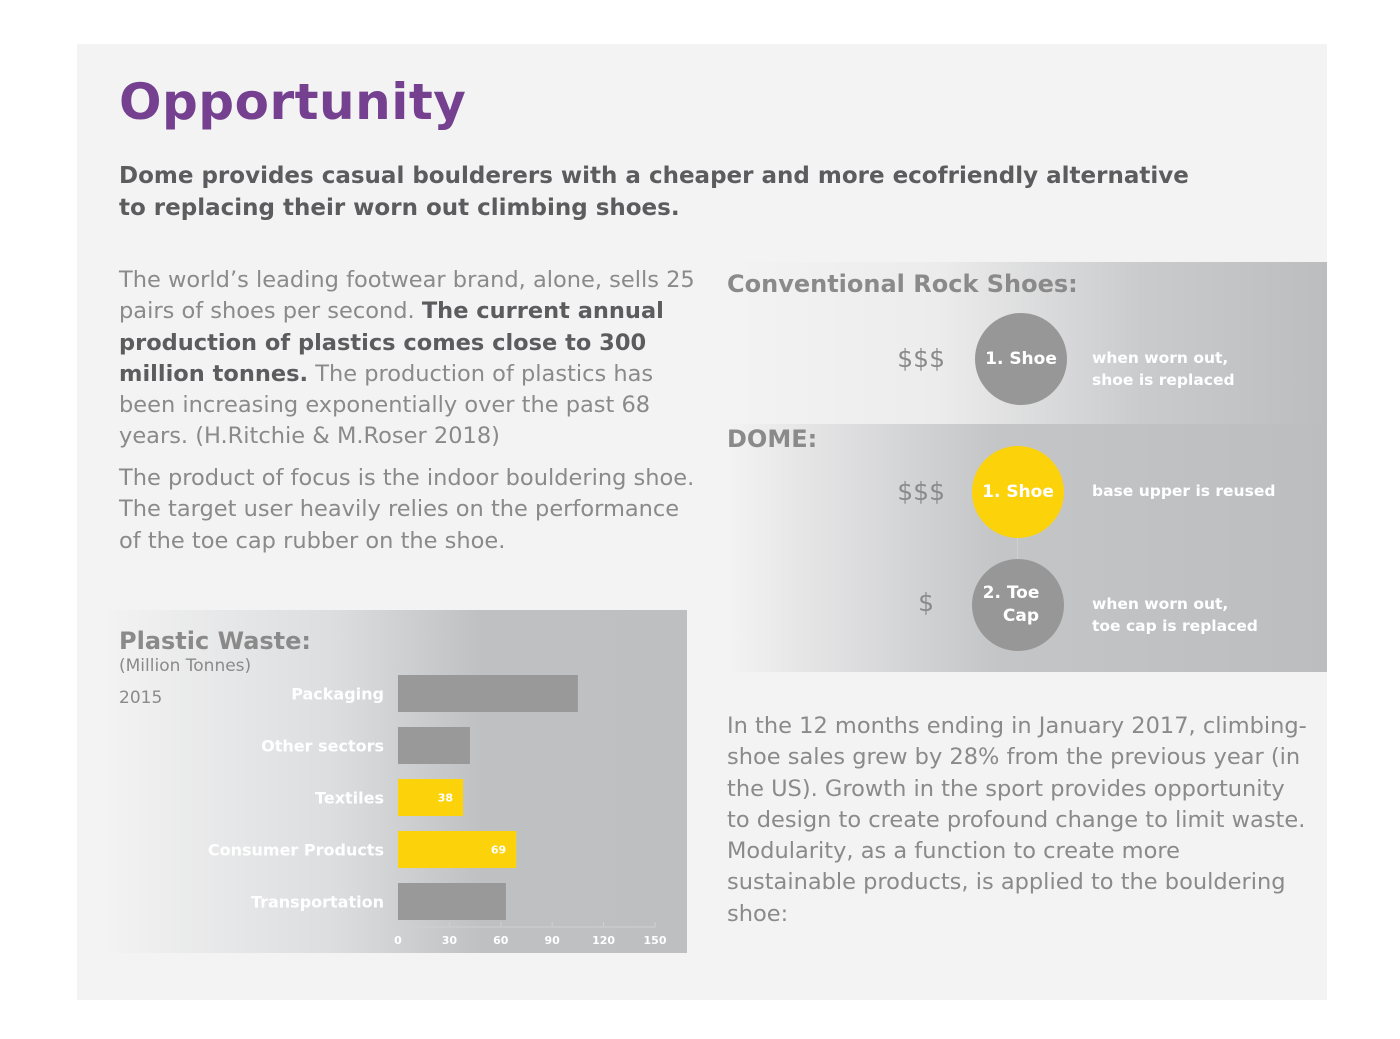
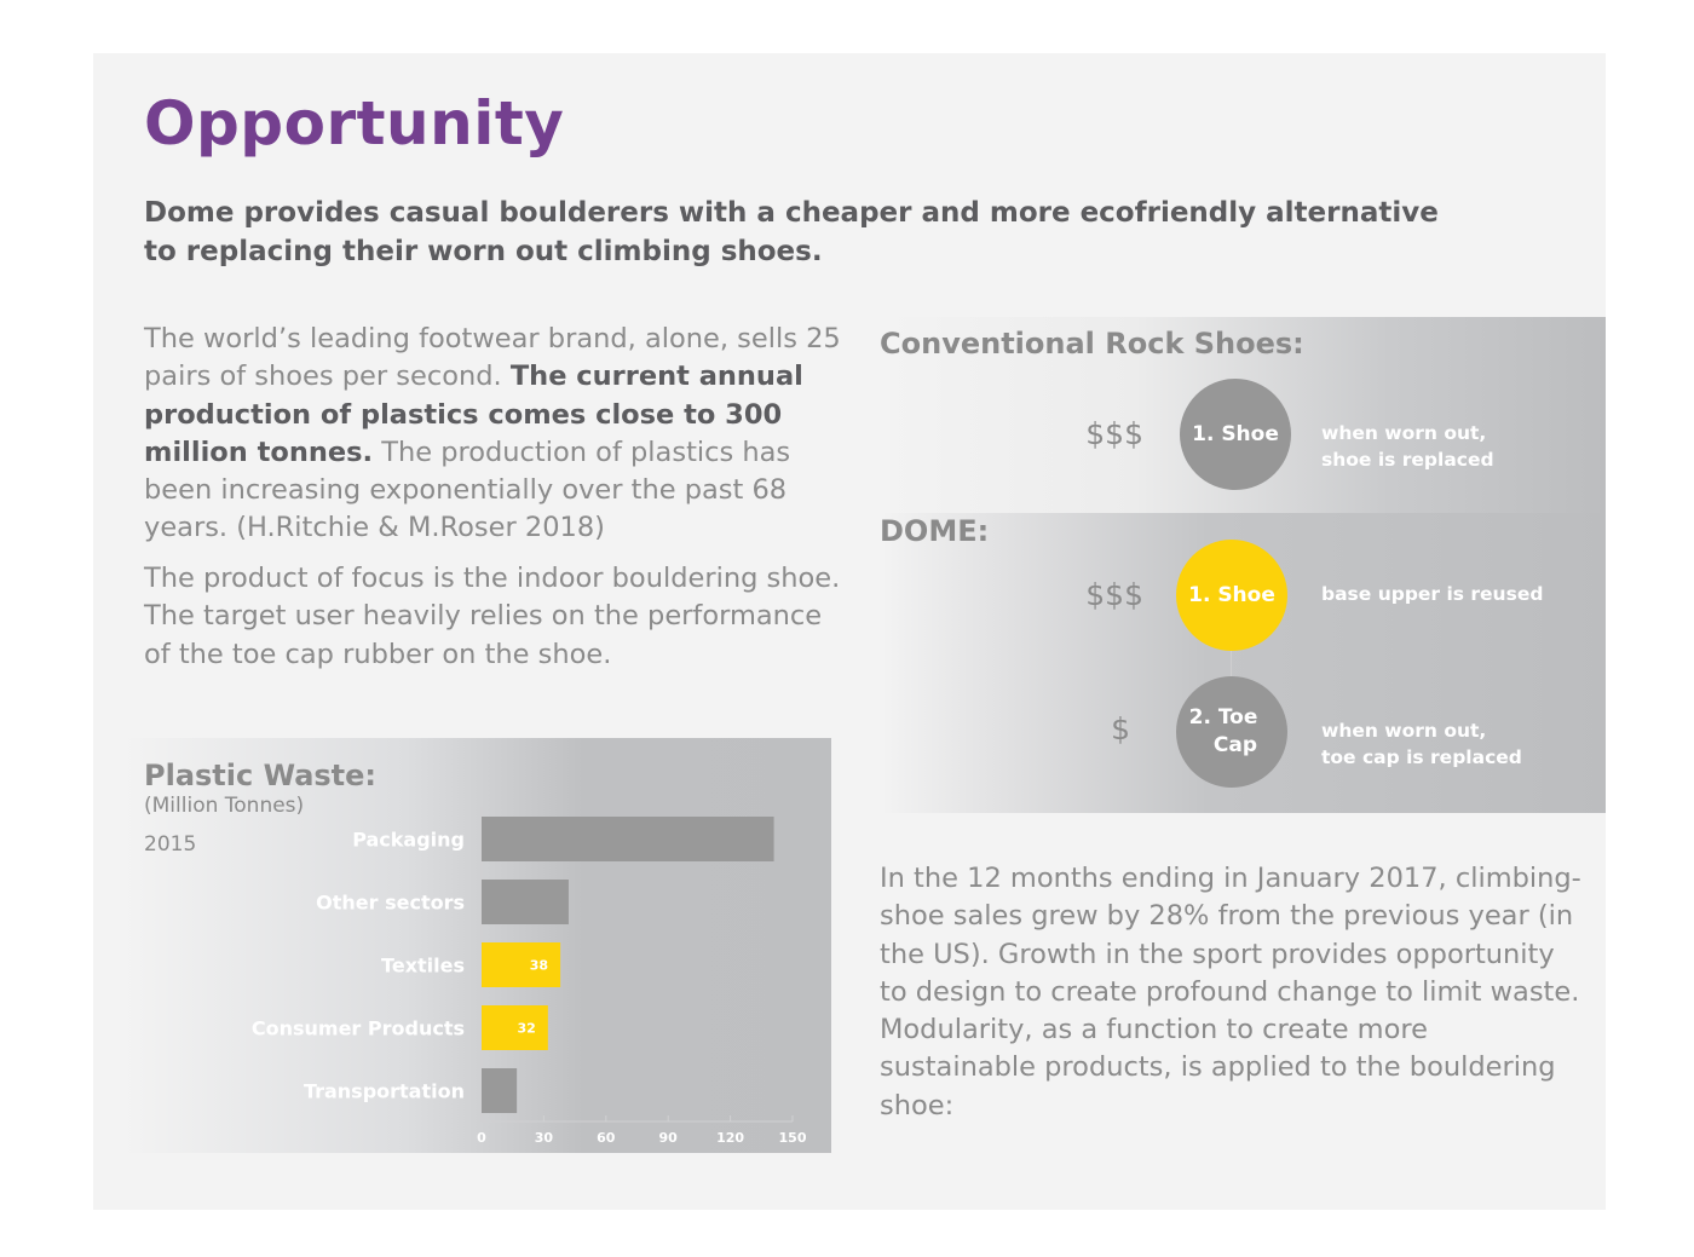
Packaging: 105 -> 141
Consumer Products: 69 -> 32
Transportation: 63 -> 17
